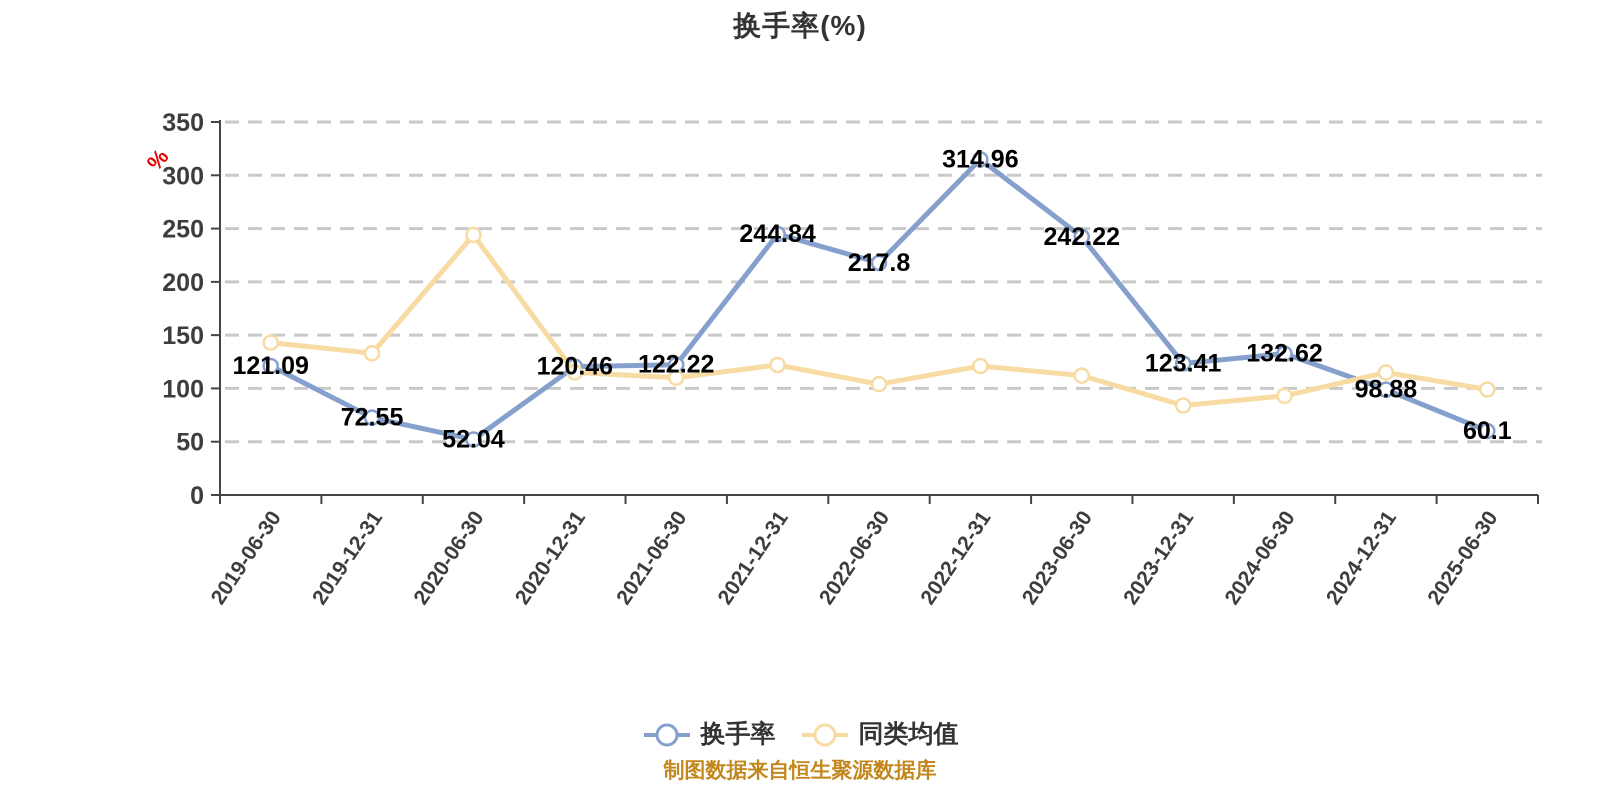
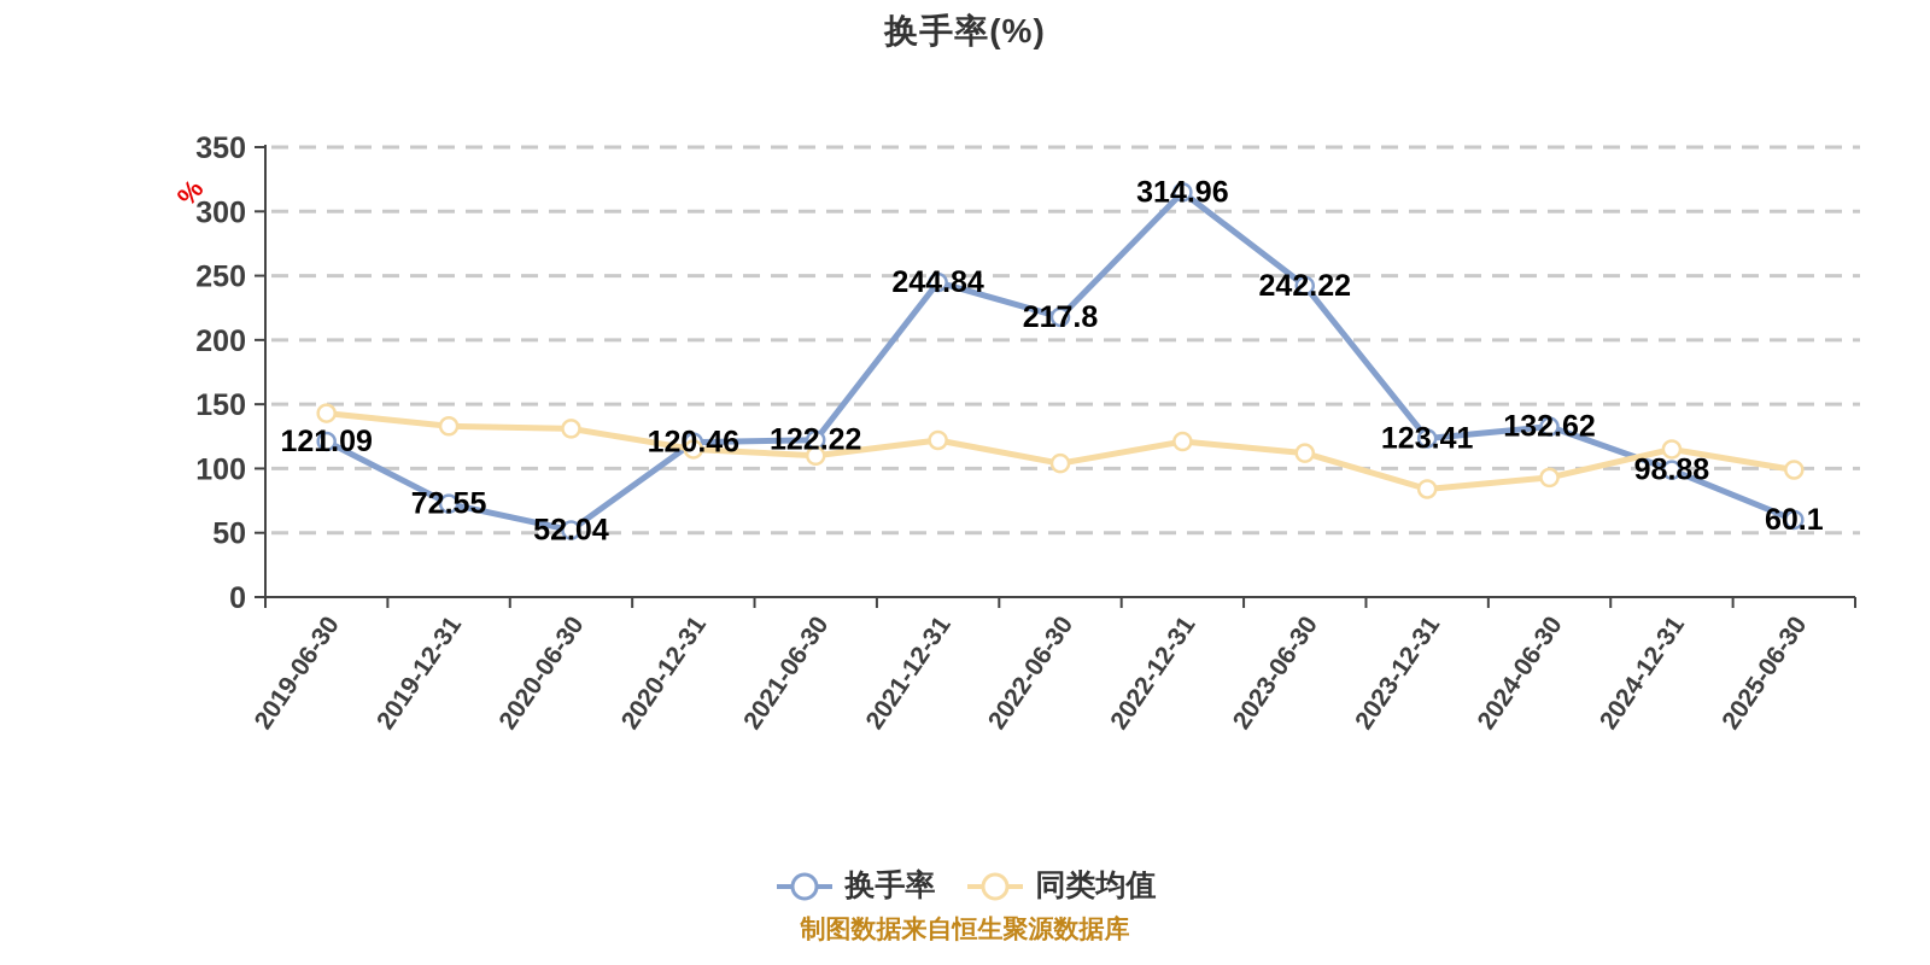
同类均值/2020-06-30: 244 -> 131
